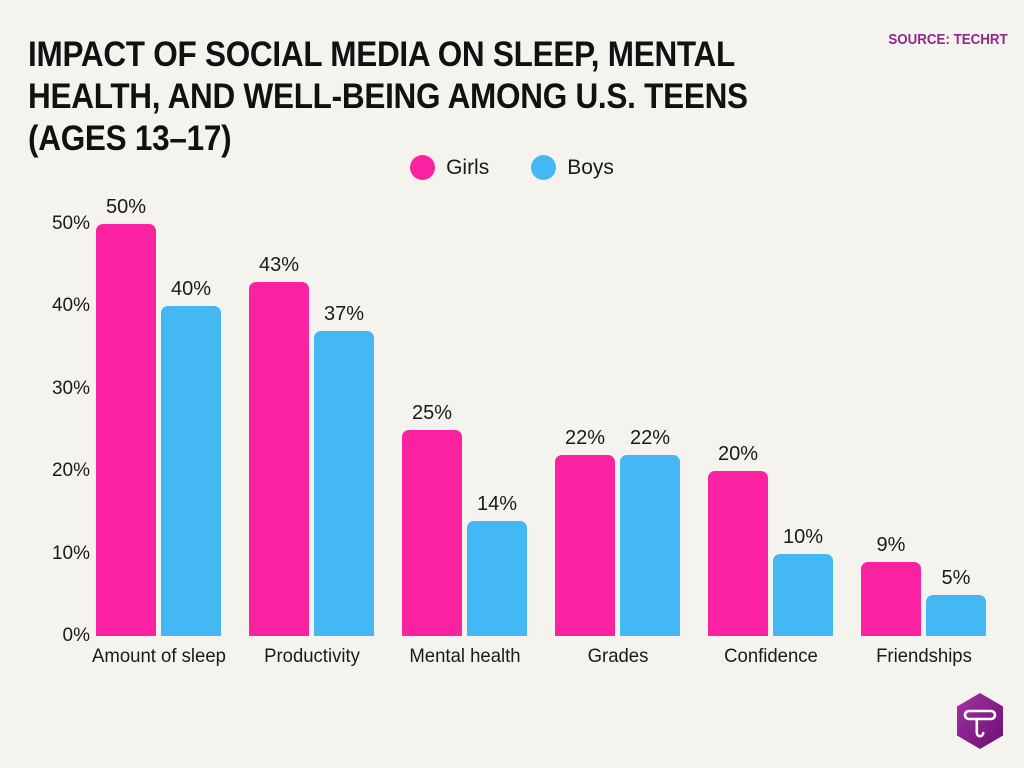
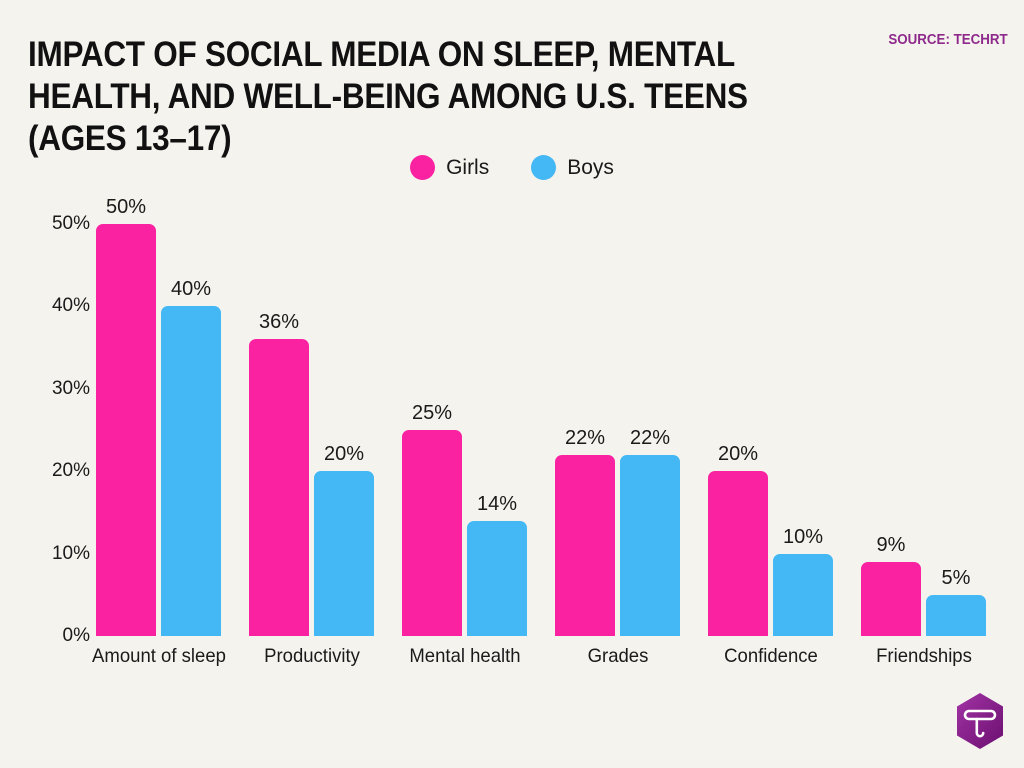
Girls/Productivity: 43% -> 36%
Boys/Productivity: 37% -> 20%
